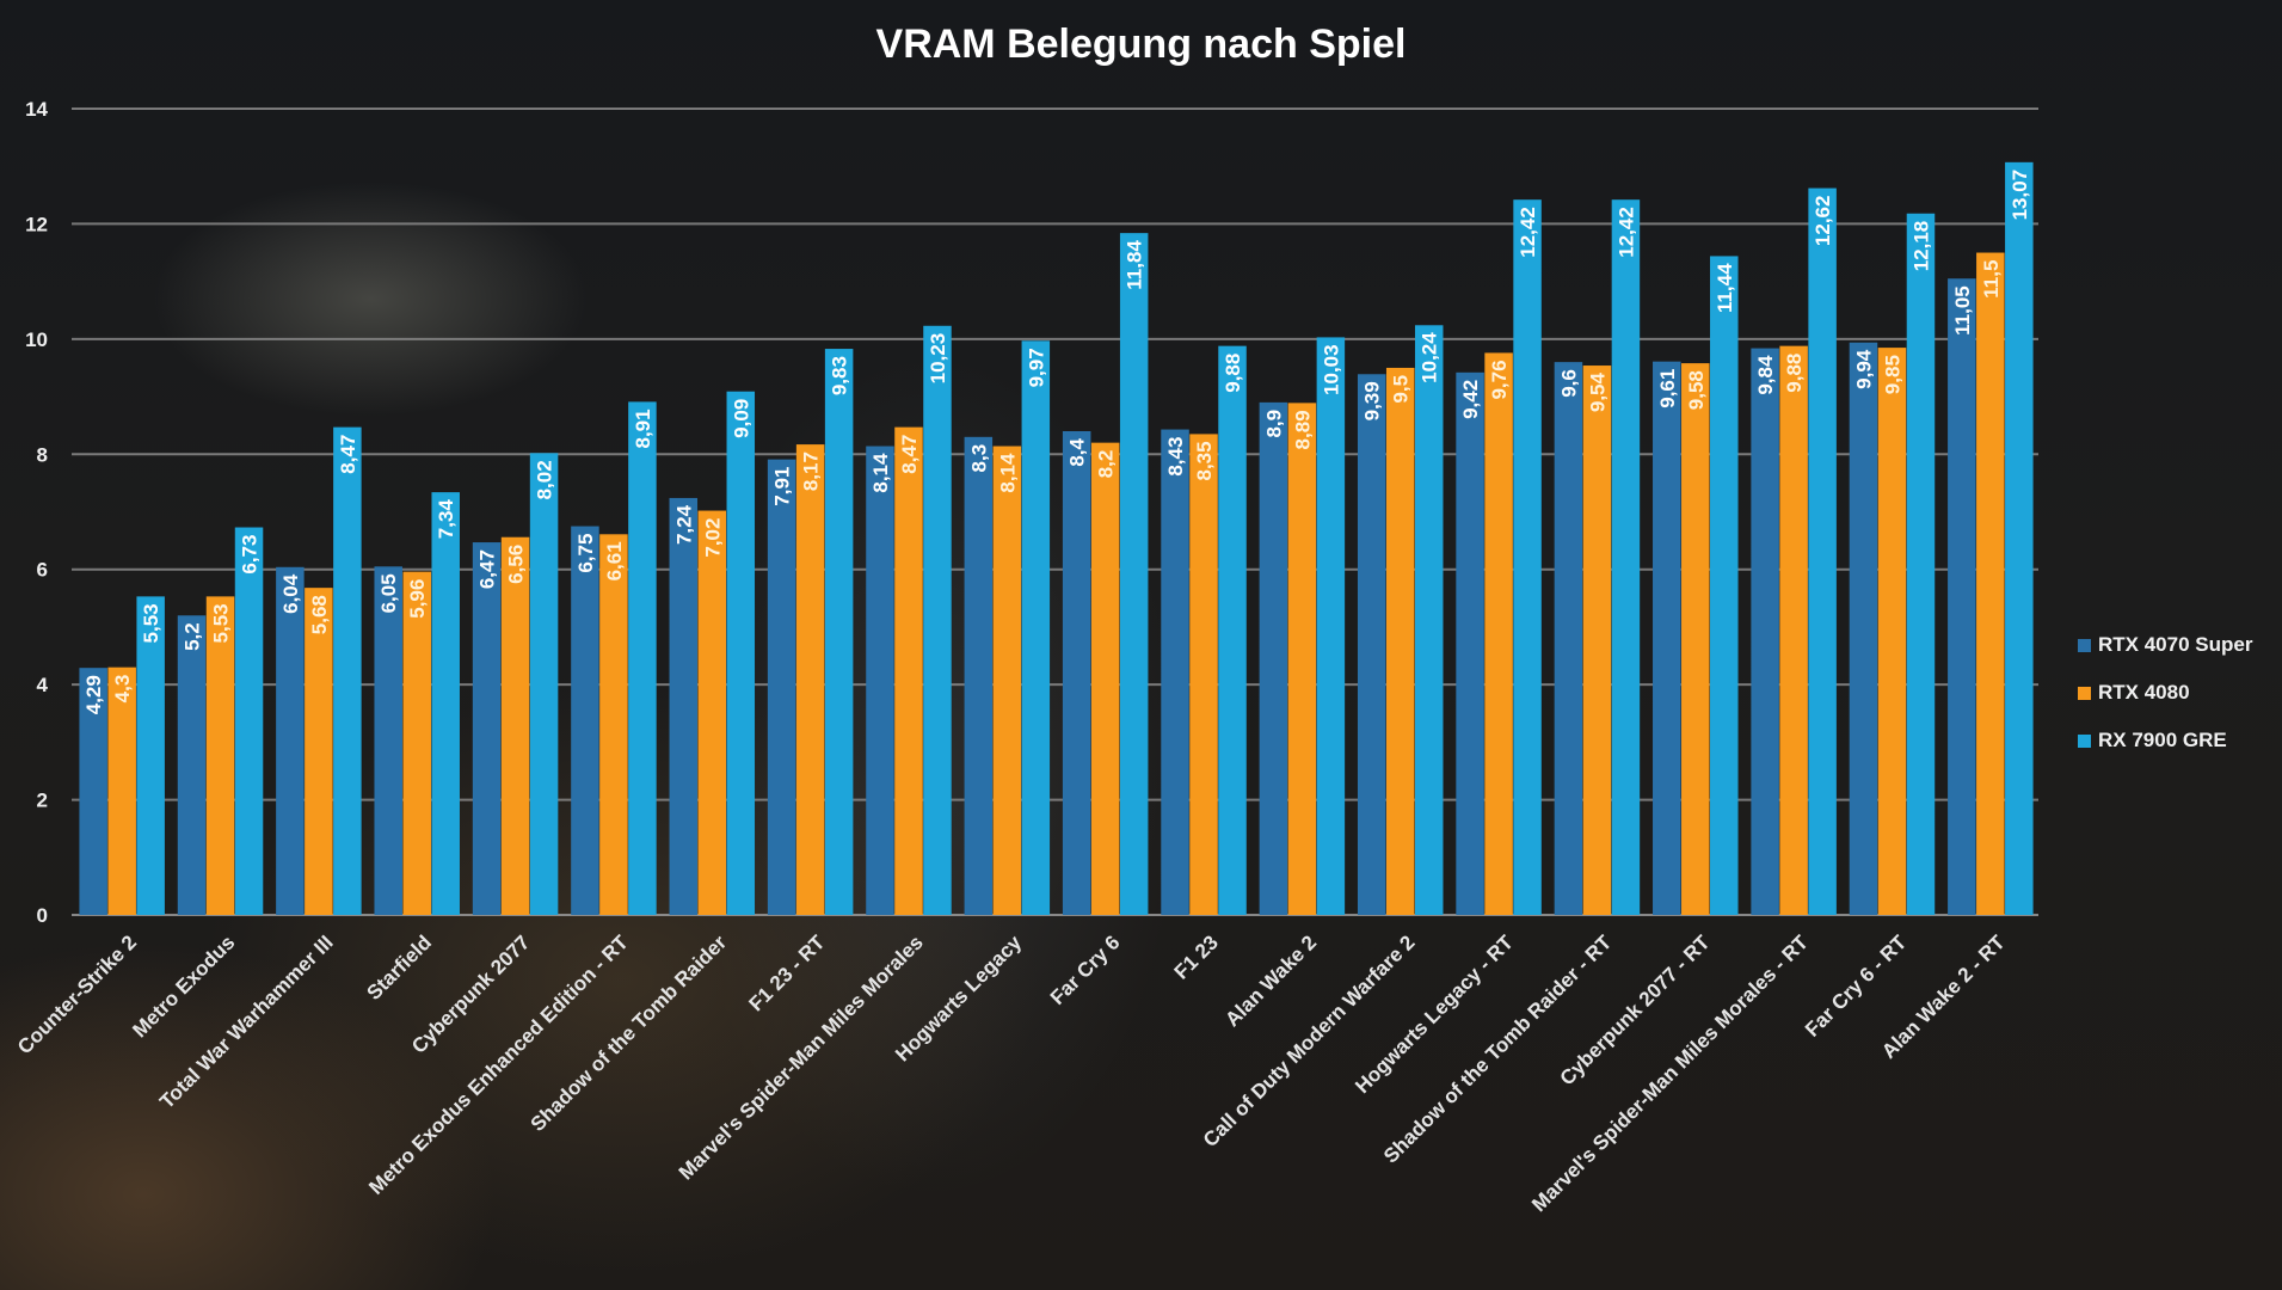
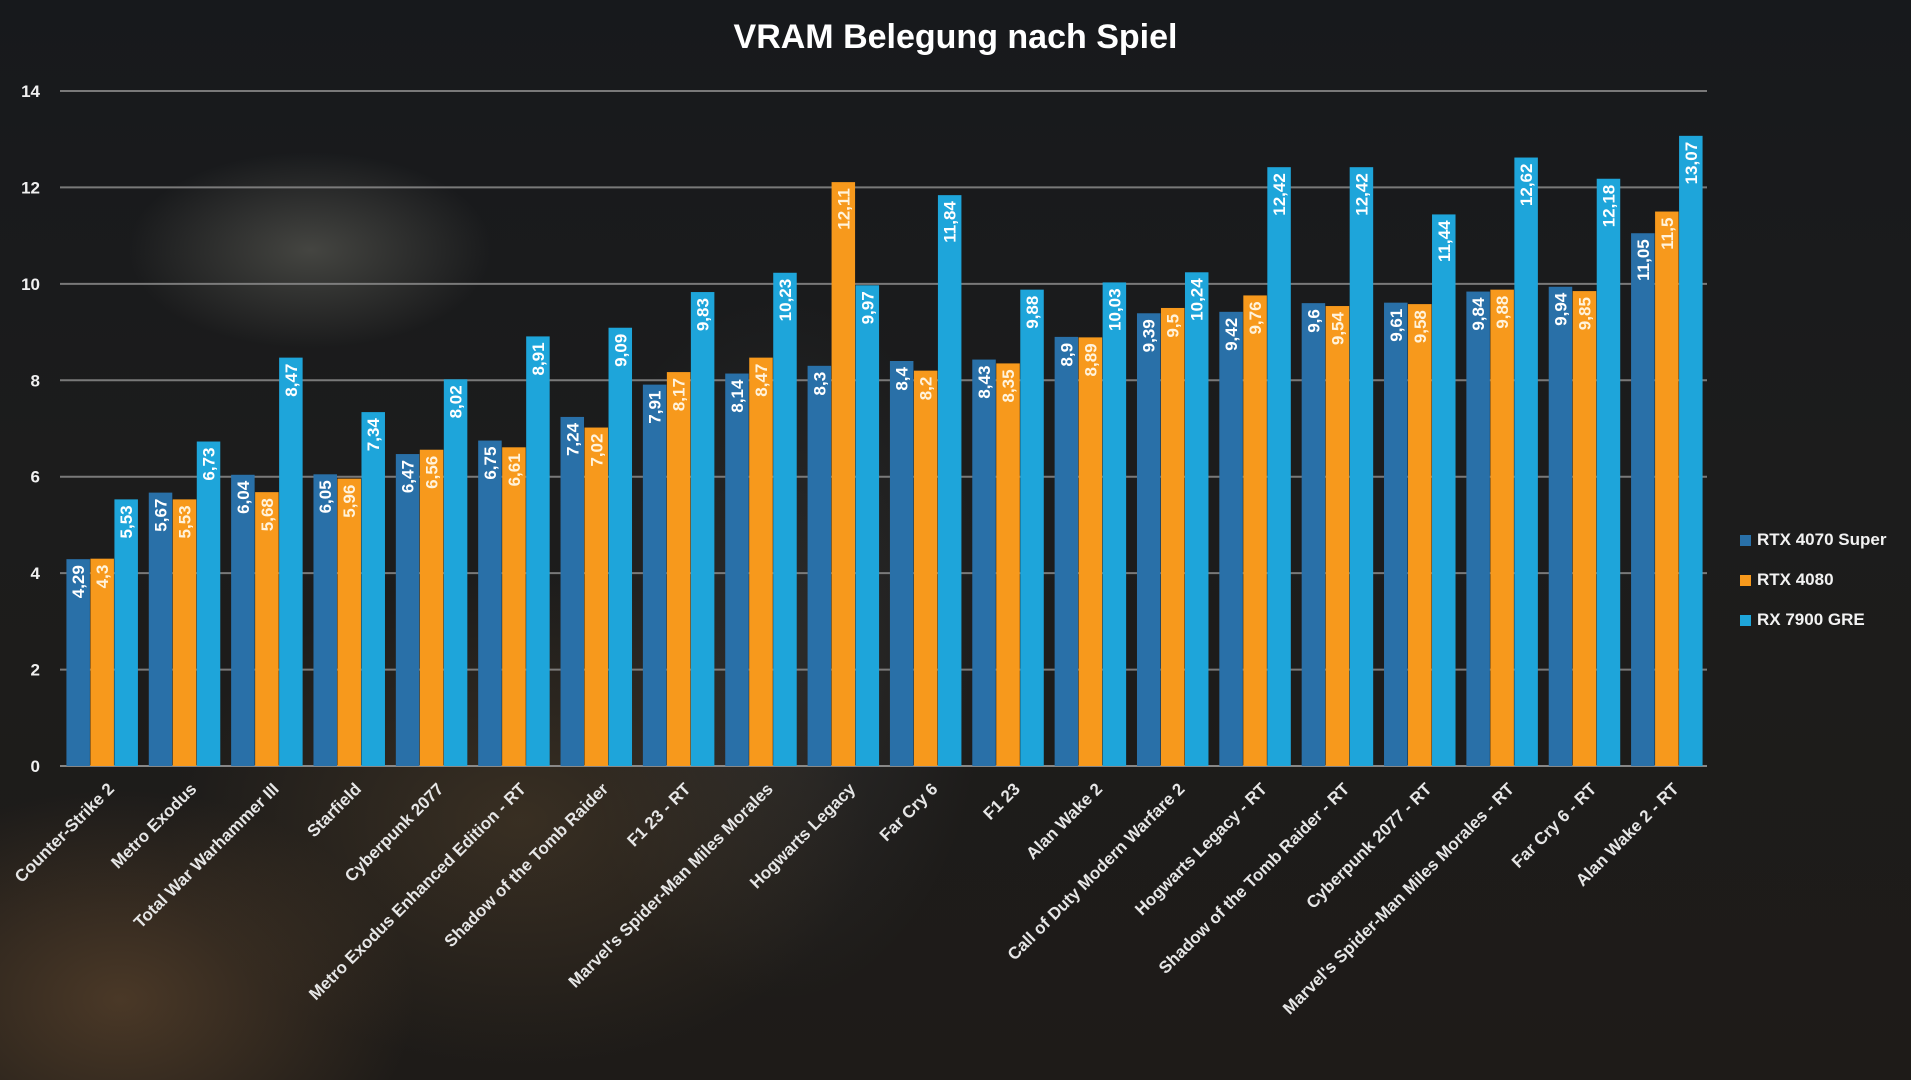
RTX 4070 Super/Metro Exodus: 5,2 -> 5,67
RTX 4080/Hogwarts Legacy: 8,14 -> 12,11
